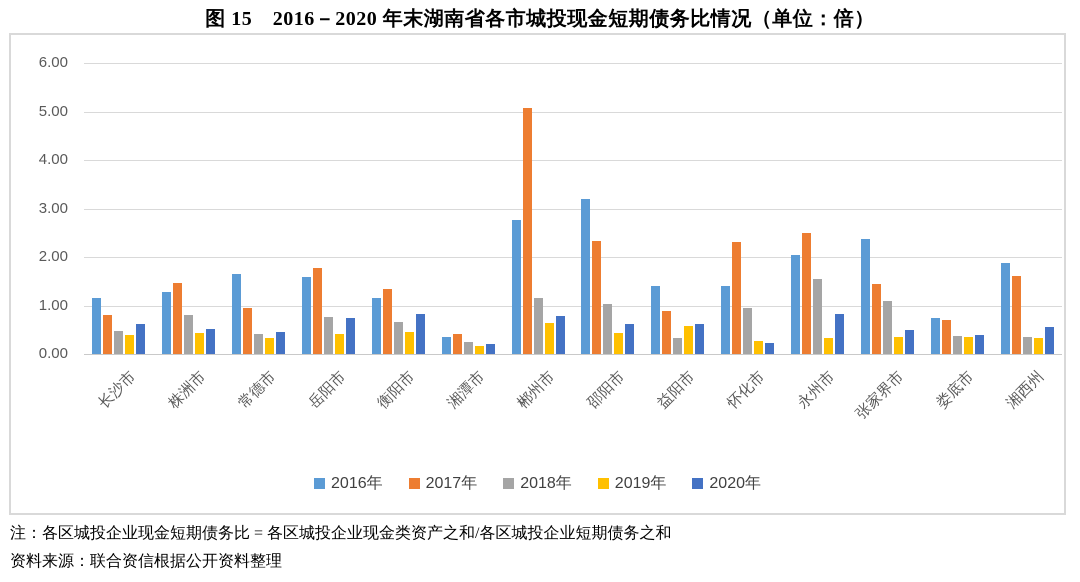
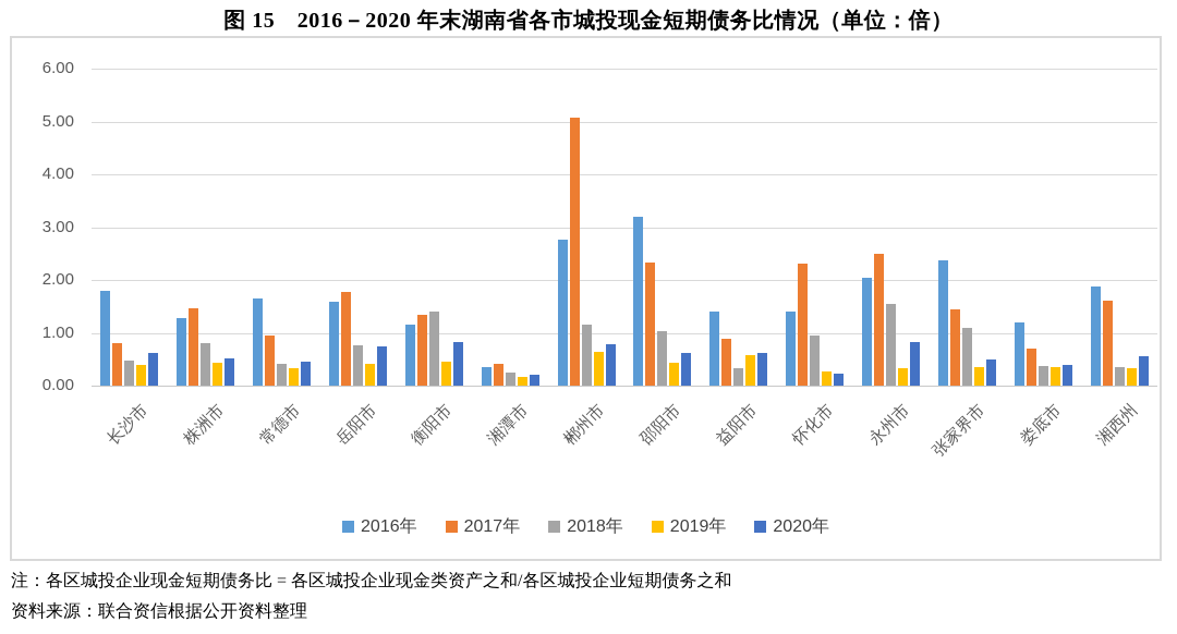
2016年/长沙市: 1.1 -> 1.8
2018年/衡阳市: 0.7 -> 1.4
2016年/娄底市: 0.7 -> 1.2
